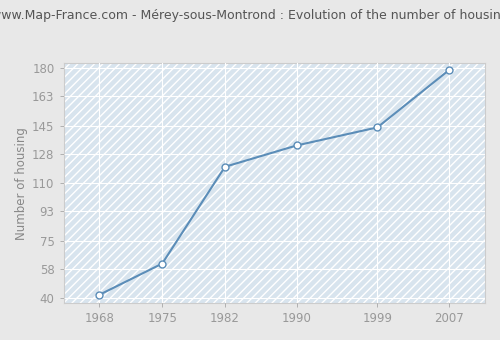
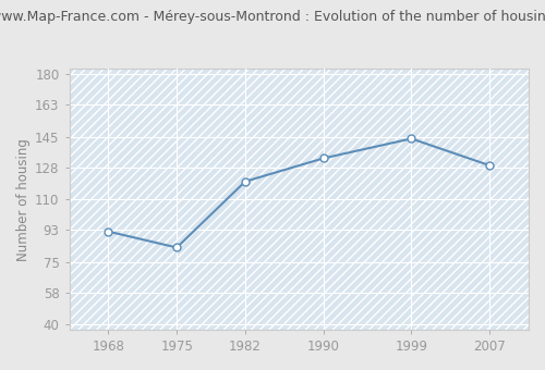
1968: 42 -> 92
1975: 61 -> 83
2007: 179 -> 129
